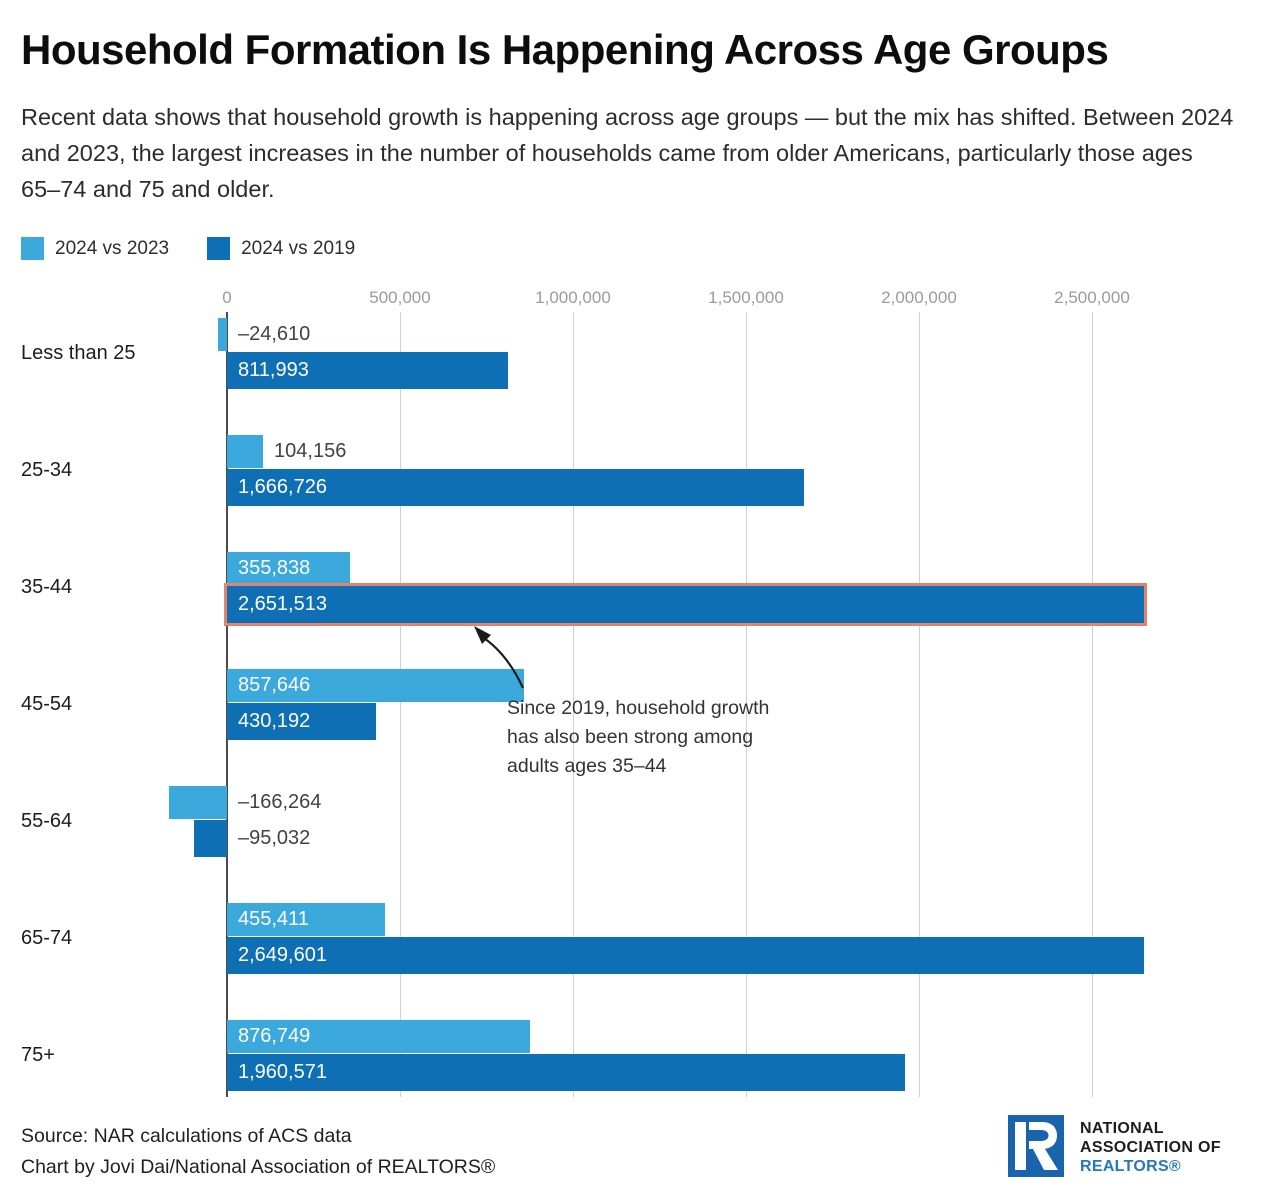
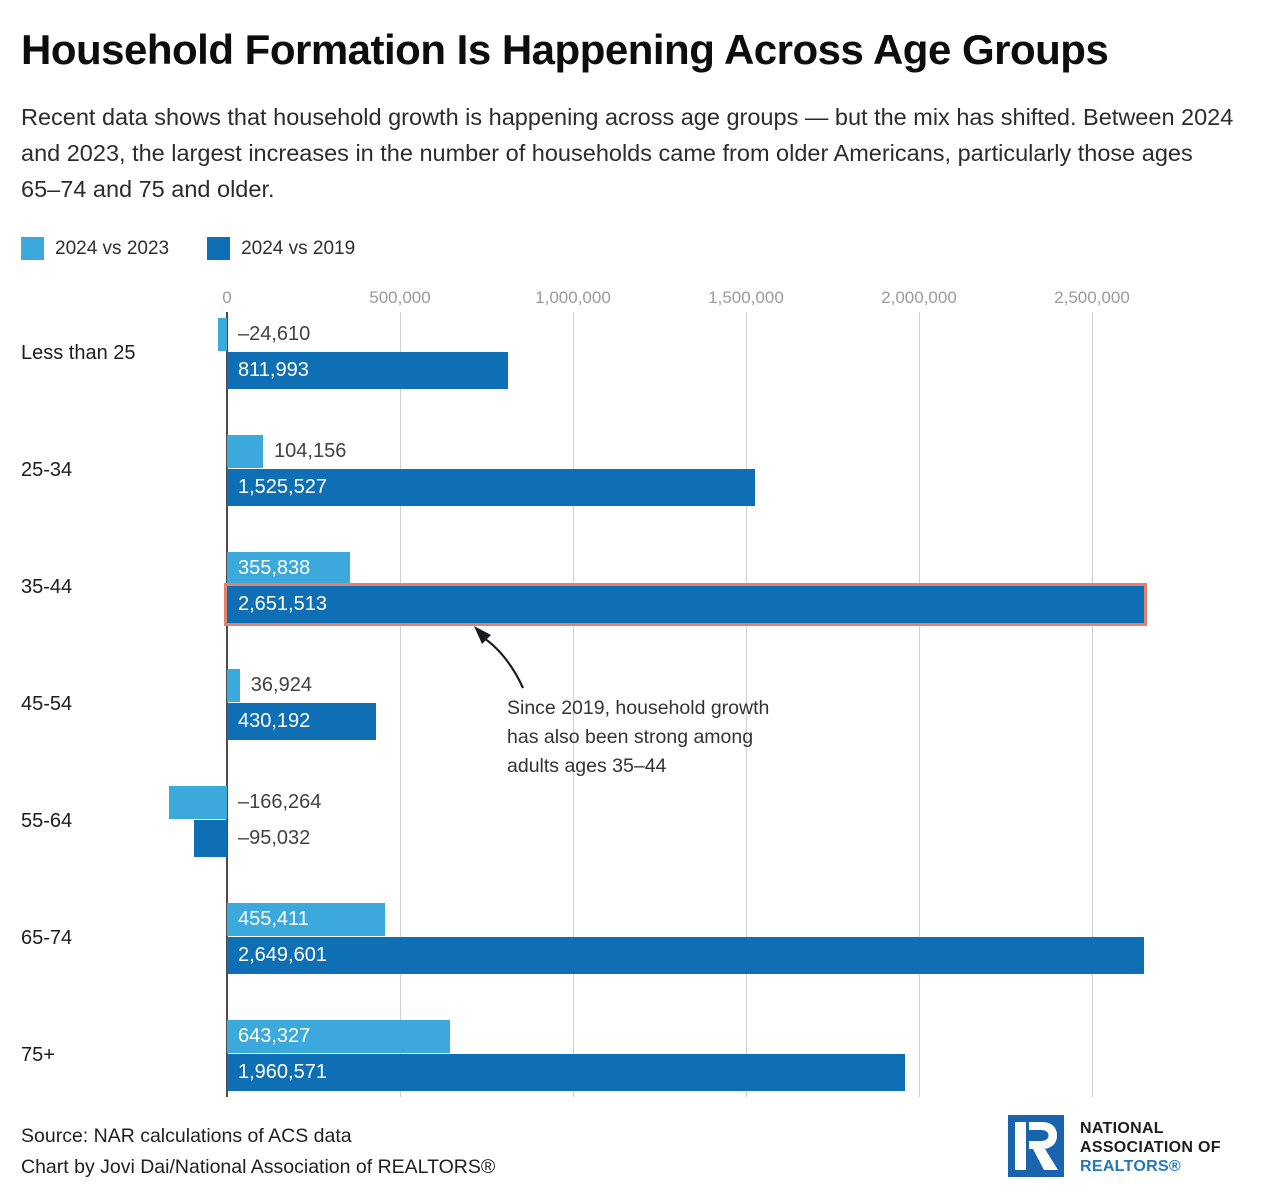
2024 vs 2019/25-34: 1,666,726 -> 1,525,527
2024 vs 2023/45-54: 857,646 -> 36,924
2024 vs 2023/75+: 876,749 -> 643,327
